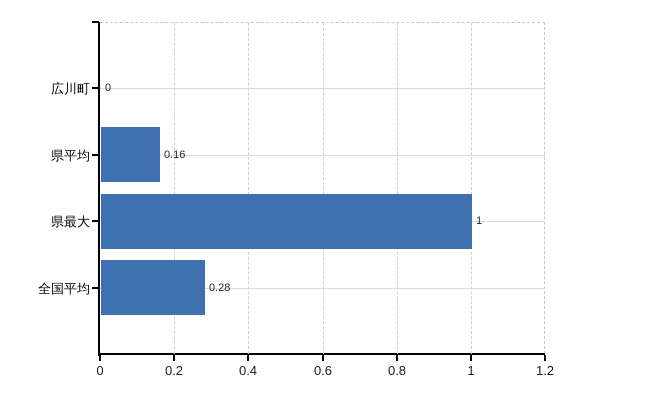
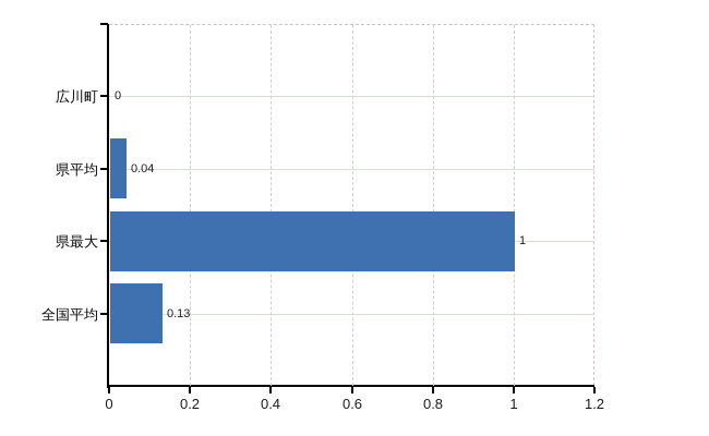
県平均: 0.16 -> 0.04
全国平均: 0.28 -> 0.13
